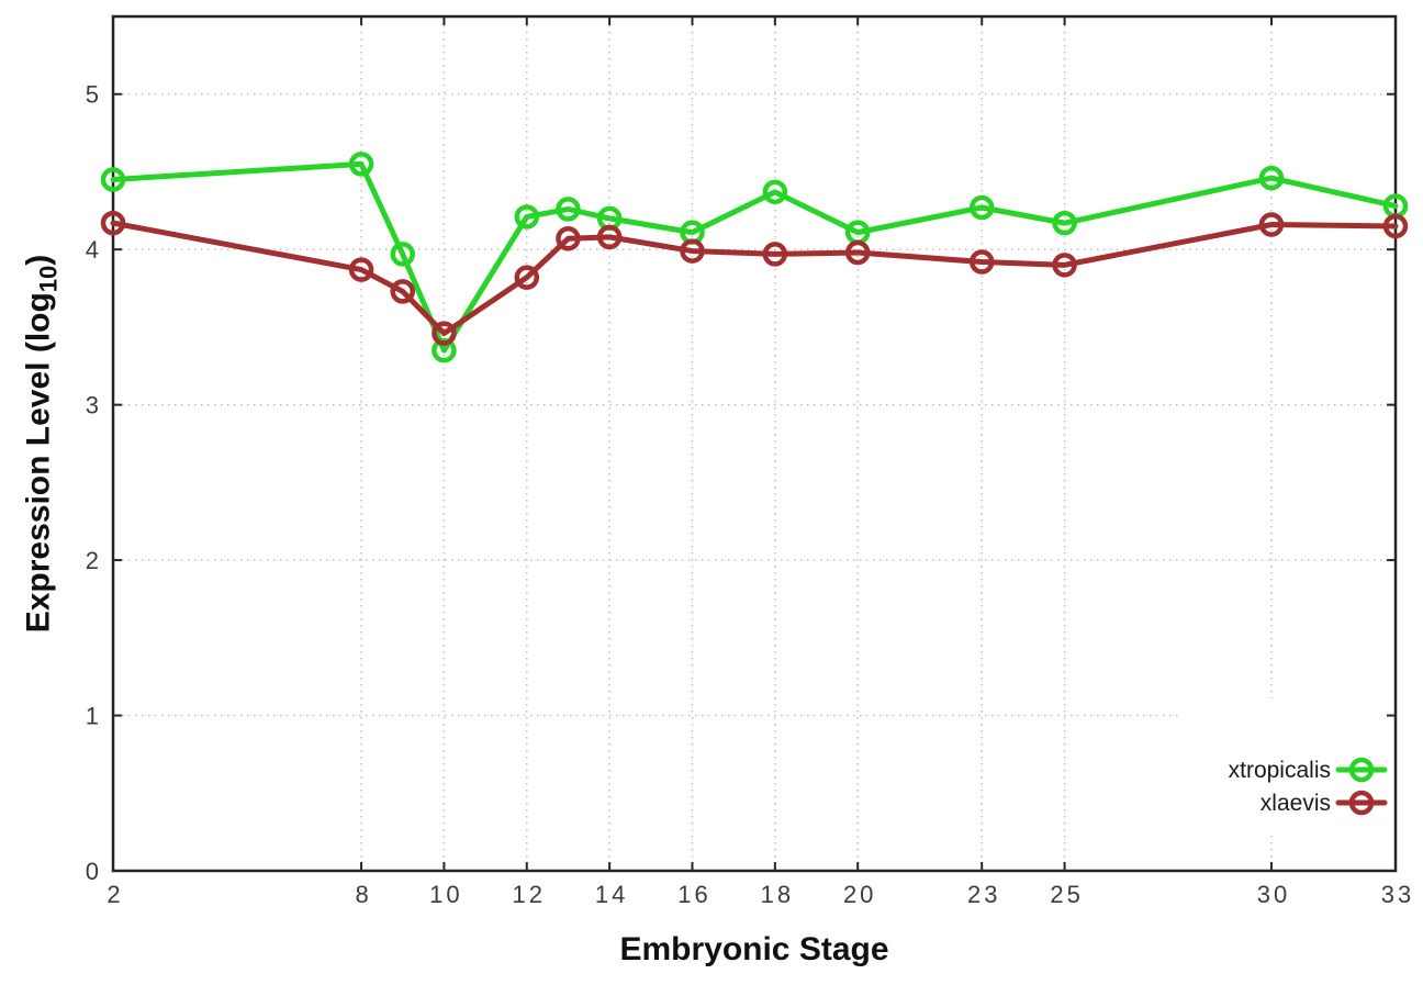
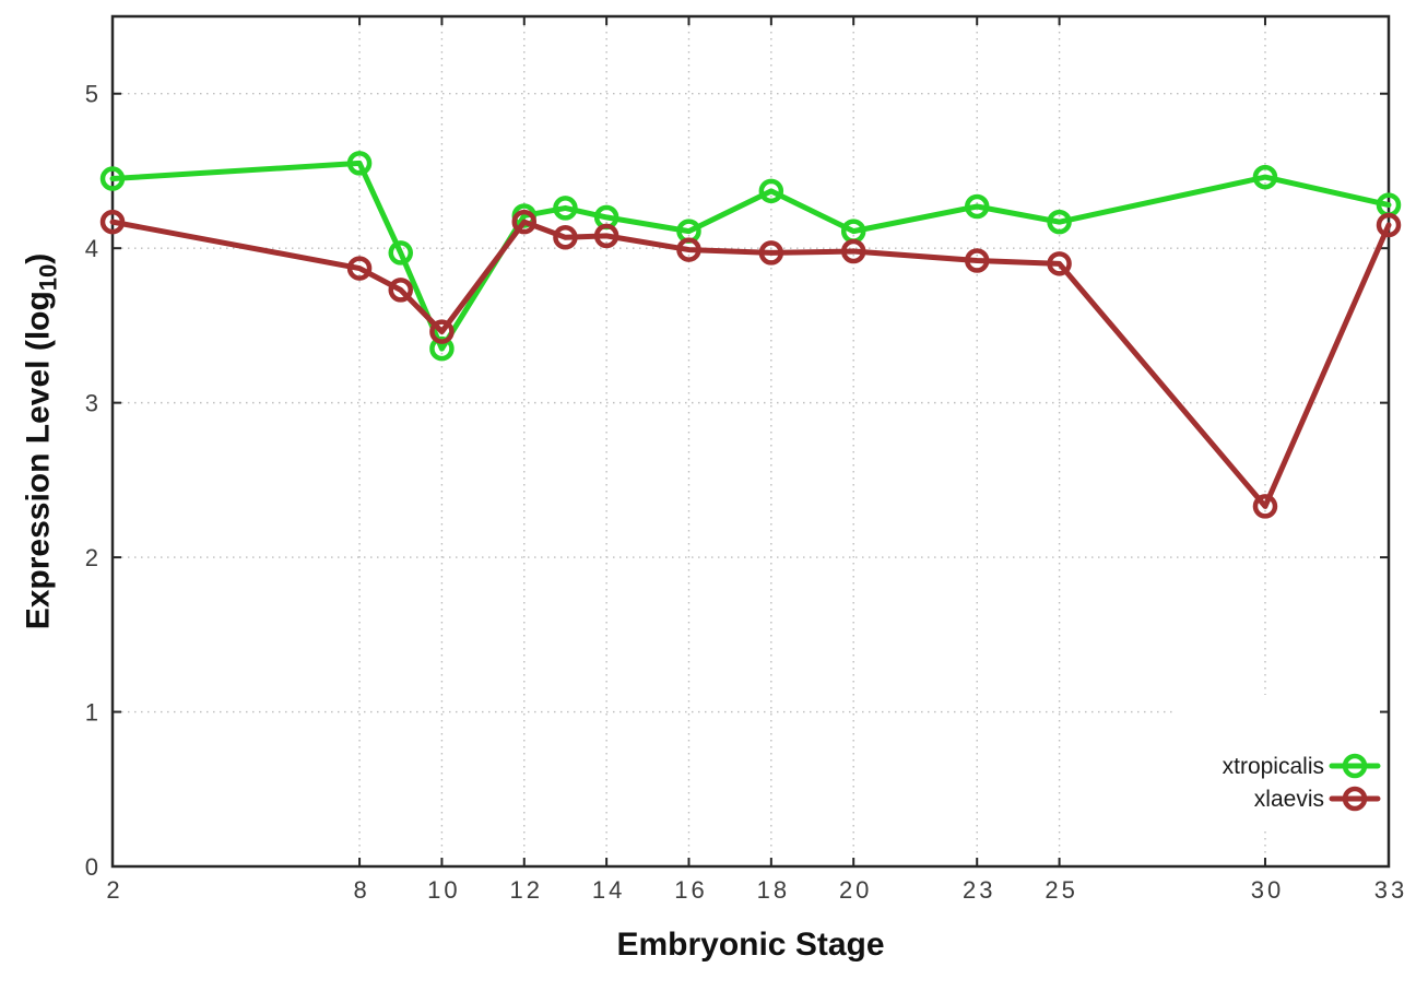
xlaevis/12: 3.82 -> 4.17
xlaevis/30: 4.16 -> 2.33
